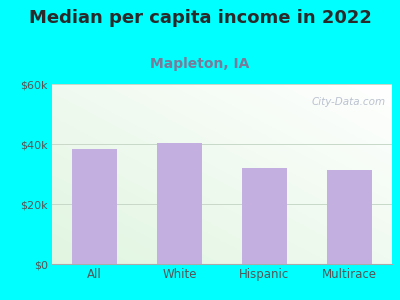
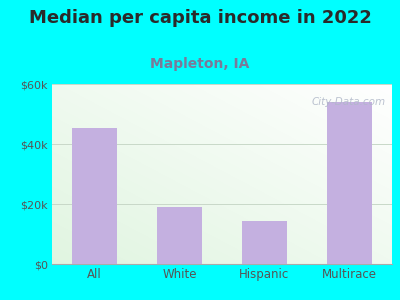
All: $38.5k -> $45.5k
White: $40.5k -> $19.0k
Hispanic: $32.0k -> $14.5k
Multirace: $31.5k -> $54.0k
